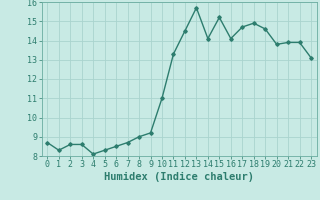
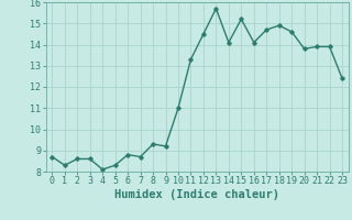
6: 8.5 -> 8.8
8: 9.0 -> 9.3
23: 13.1 -> 12.4
